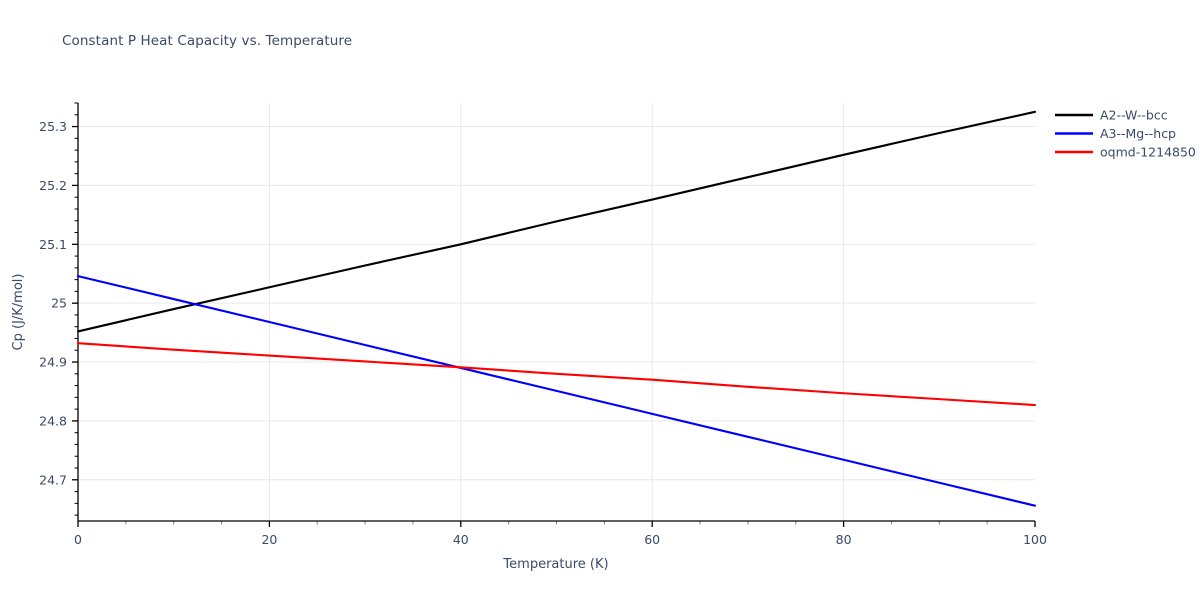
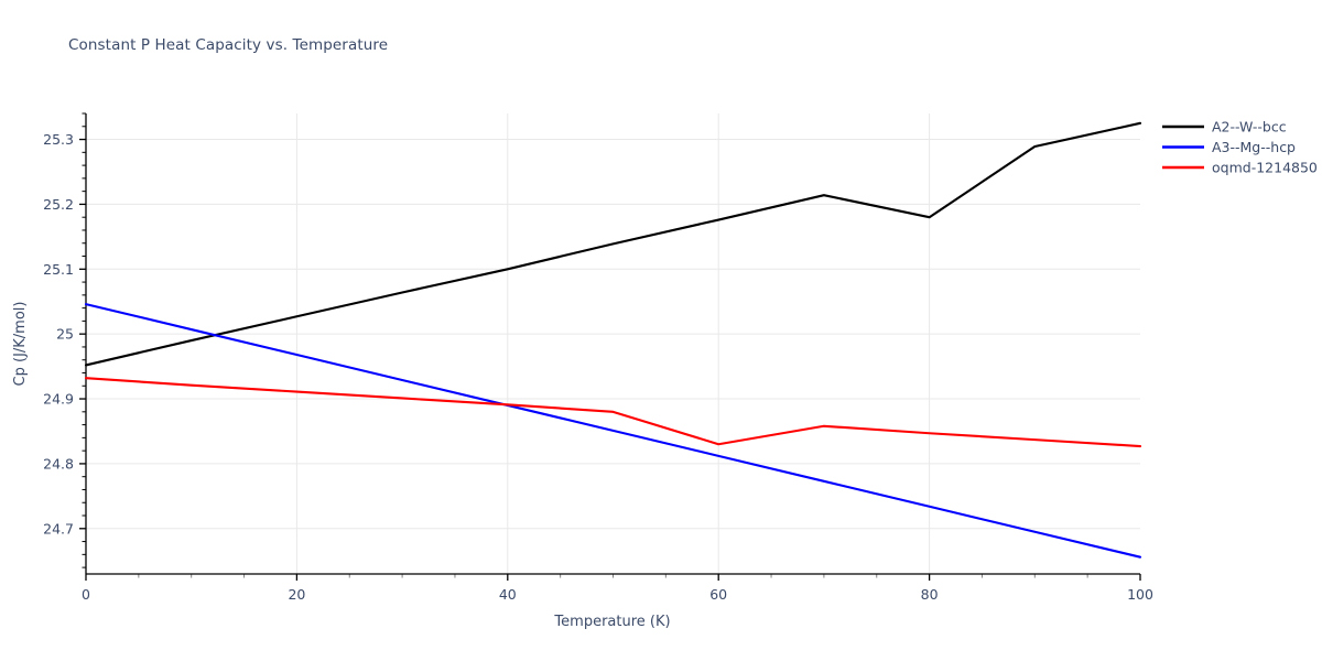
oqmd-1214850/60: 24.87 -> 24.83
A2--W--bcc/80: 25.25 -> 25.18
